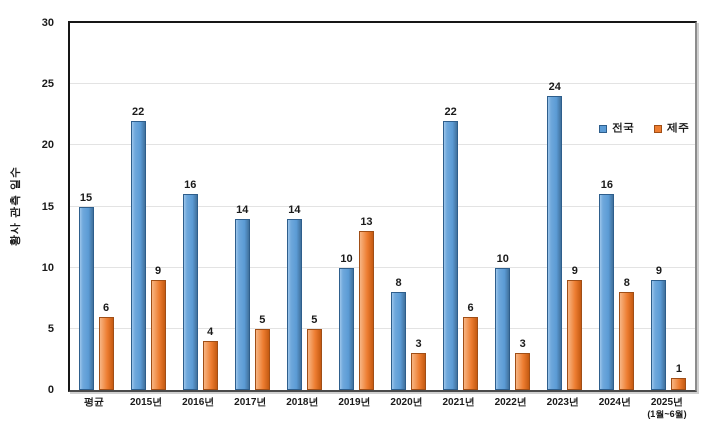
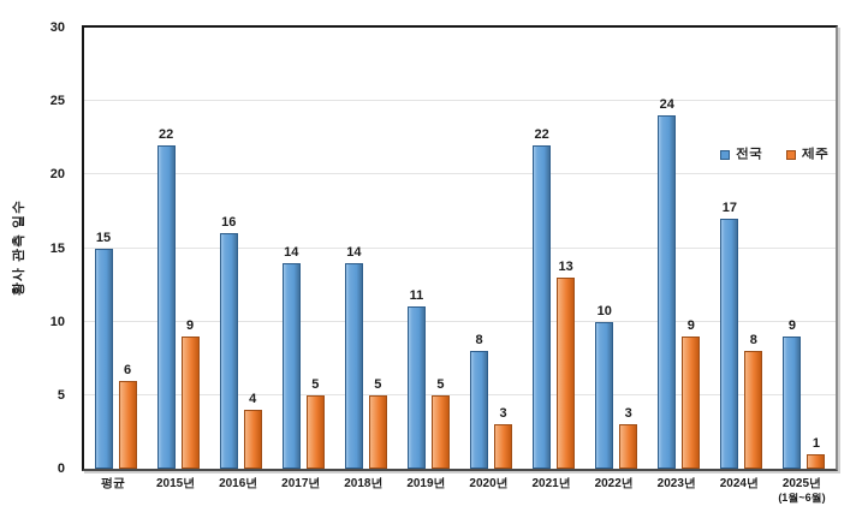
전국/2019년: 10 -> 11
제주/2019년: 13 -> 5
제주/2021년: 6 -> 13
전국/2024년: 16 -> 17
